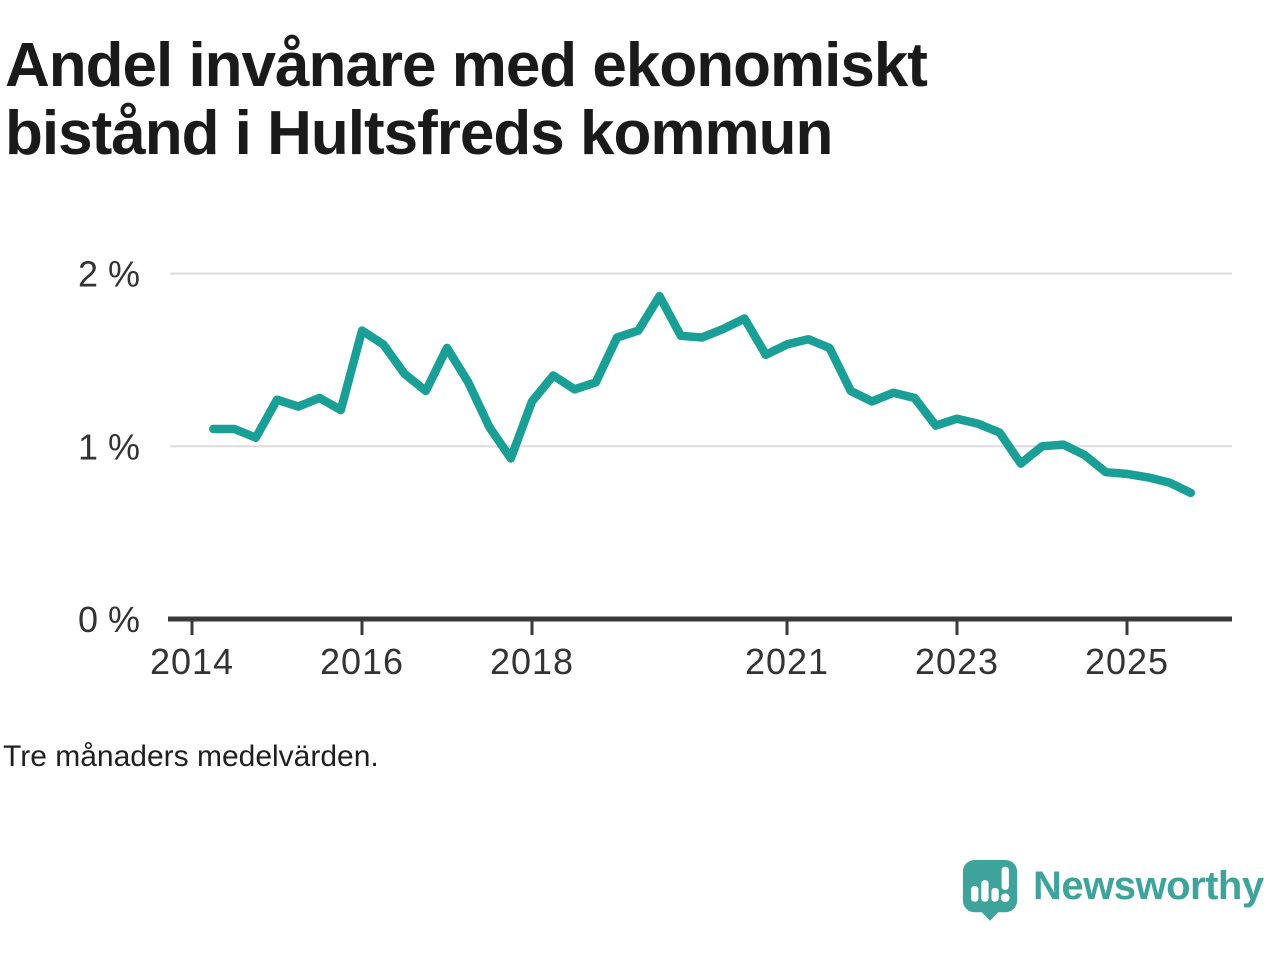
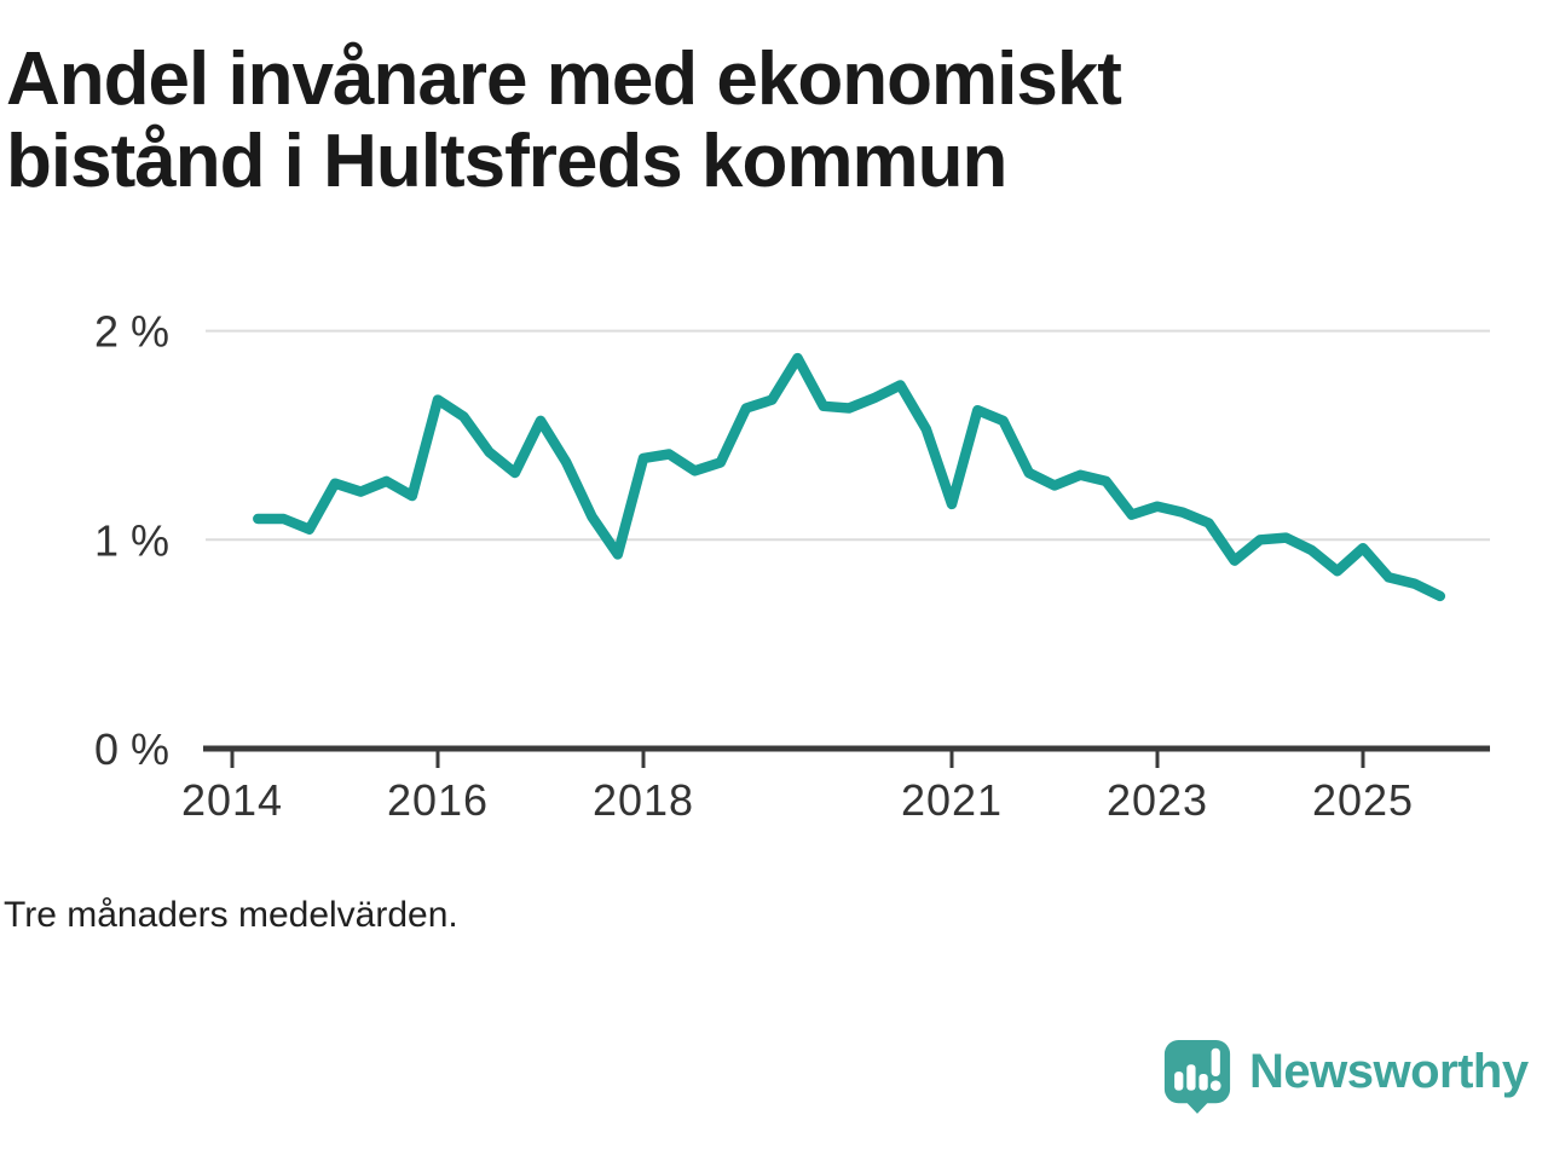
2018: 1.26% -> 1.39%
2021: 1.59% -> 1.17%
2025: 0.84% -> 0.96%
